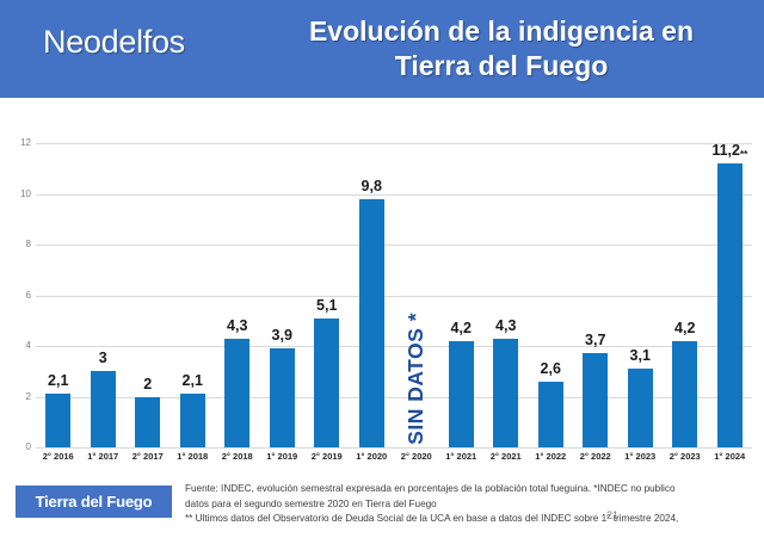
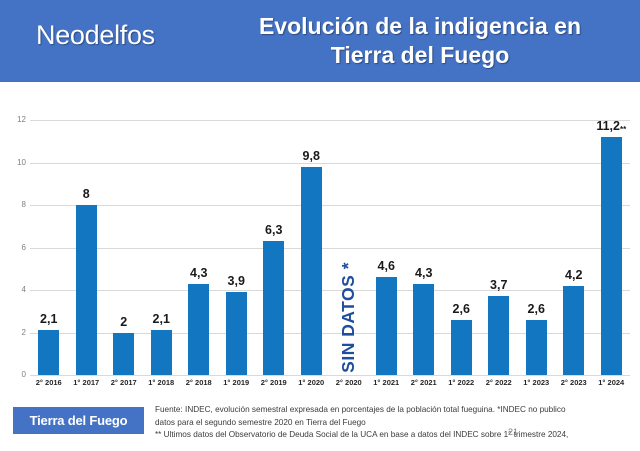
1° 2017: 3 -> 8
2° 2019: 5,1 -> 6,3
1° 2021: 4,2 -> 4,6
1° 2023: 3,1 -> 2,6
